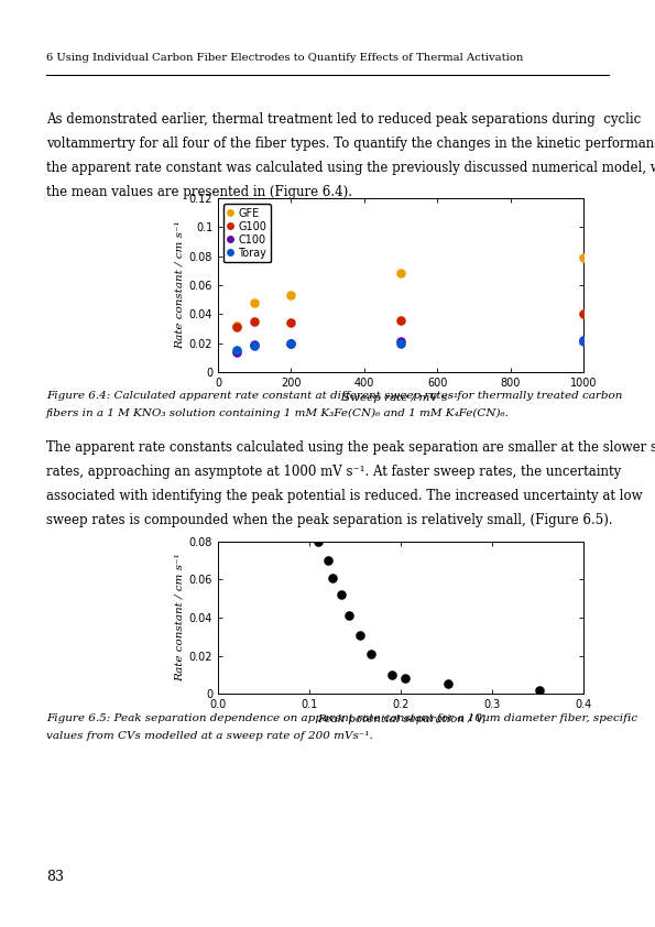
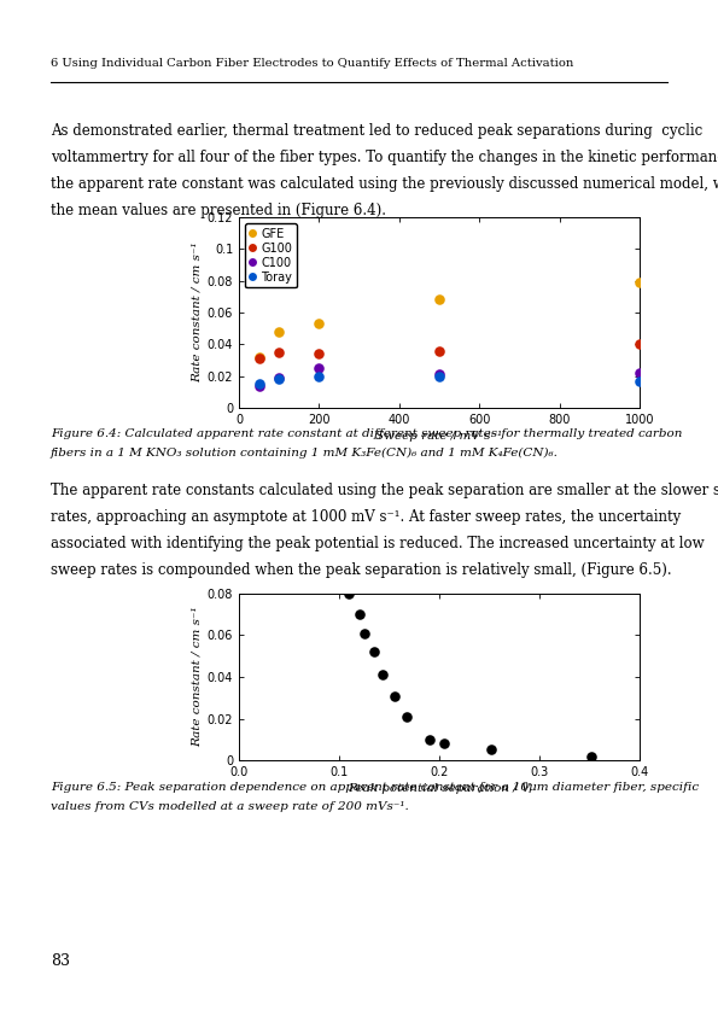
C100/200: 0.020 -> 0.025
Toray/1000: 0.021 -> 0.017
